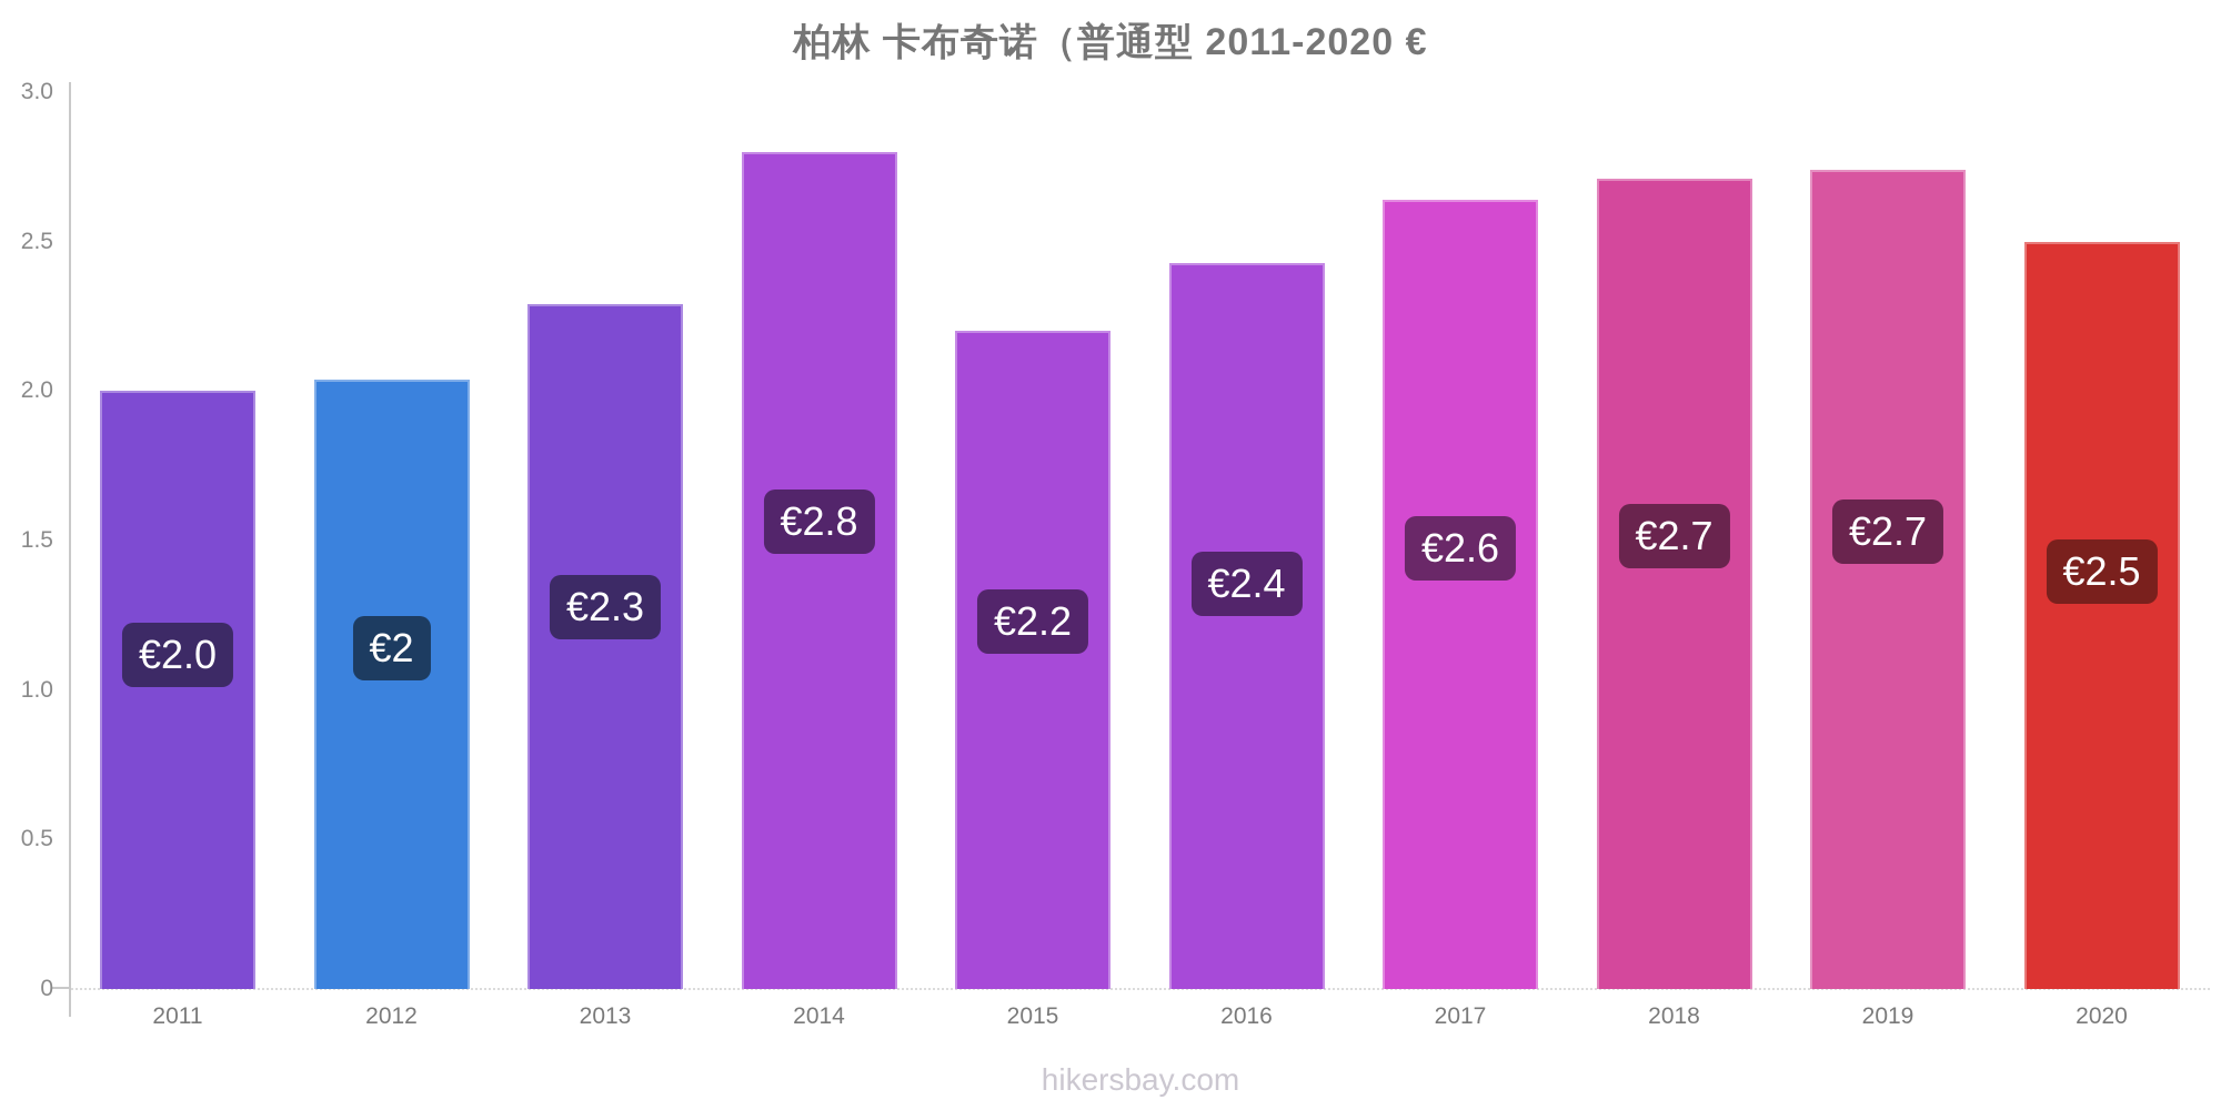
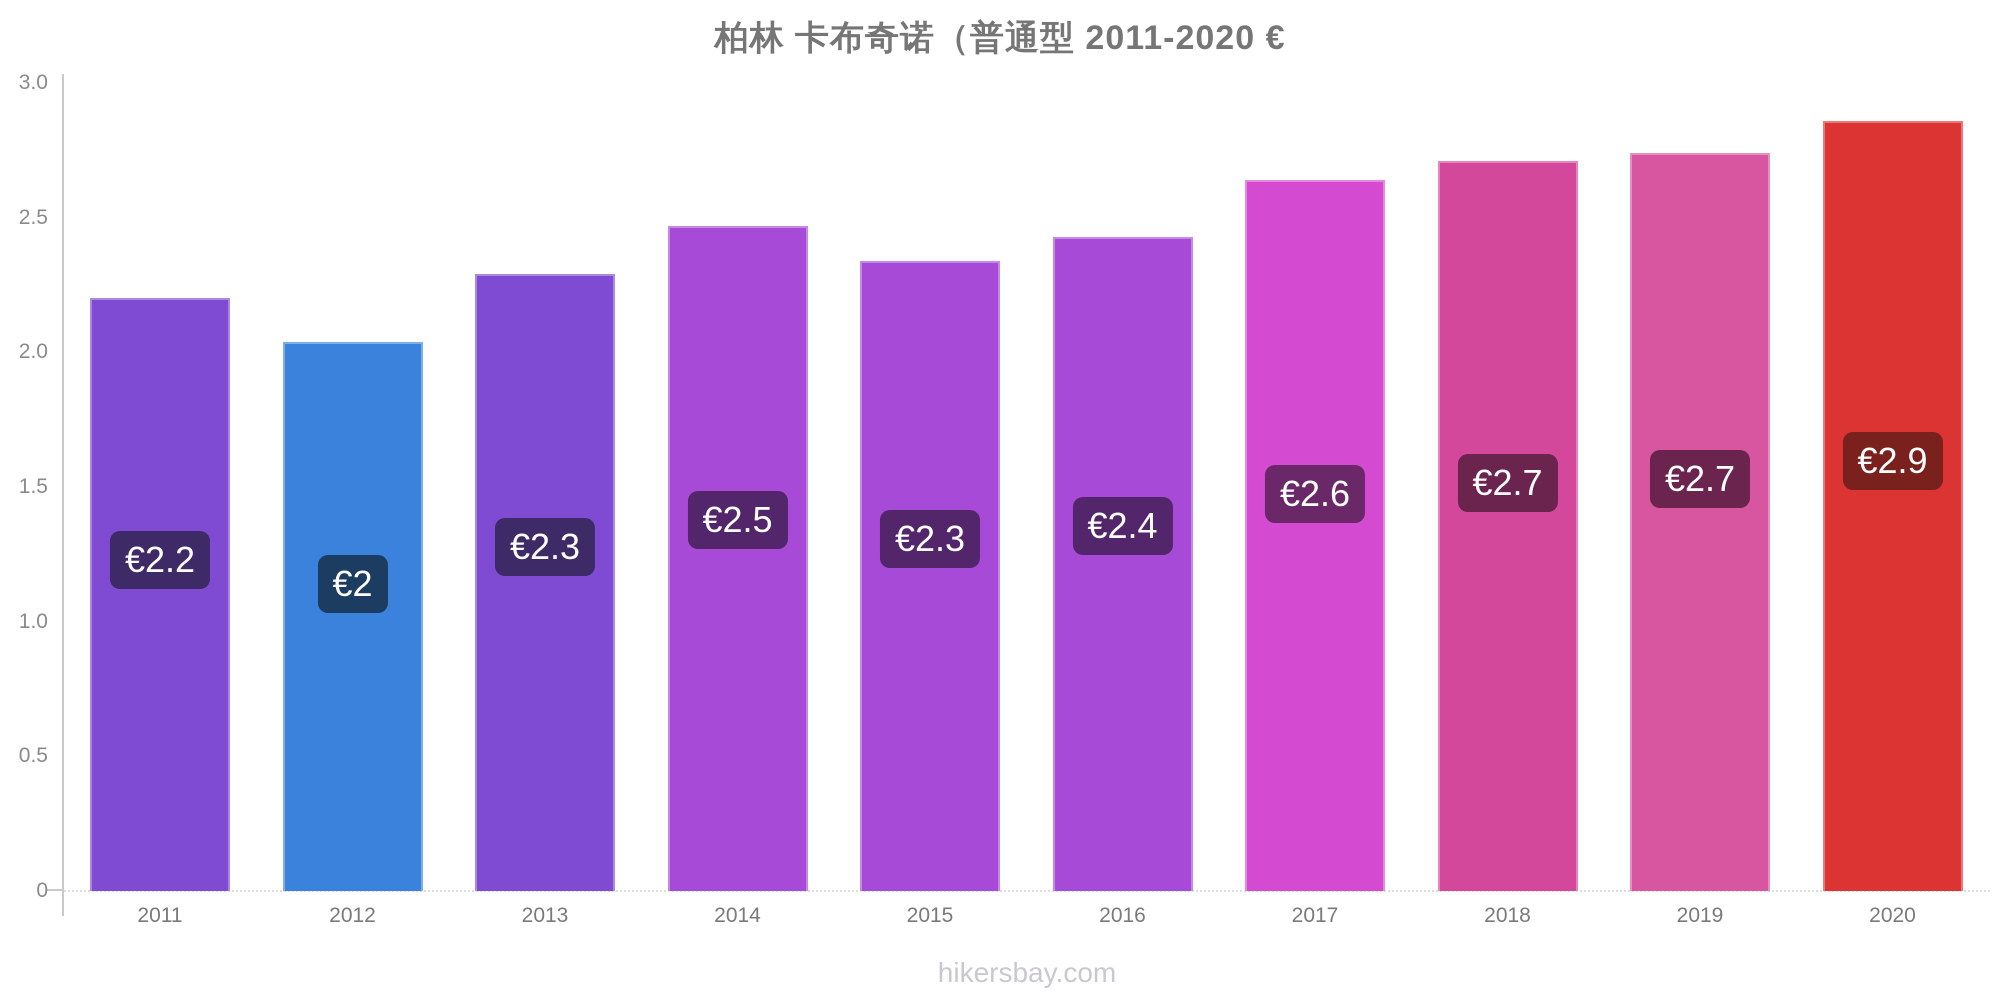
2011: €2.0 -> €2.2
2014: €2.8 -> €2.5
2015: €2.2 -> €2.3
2020: €2.5 -> €2.9
